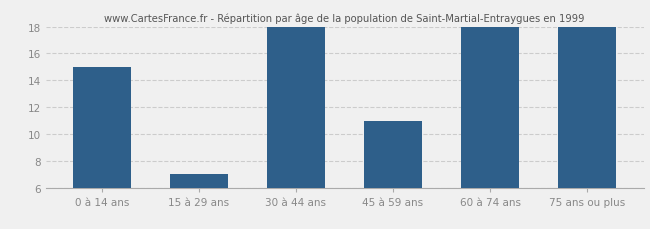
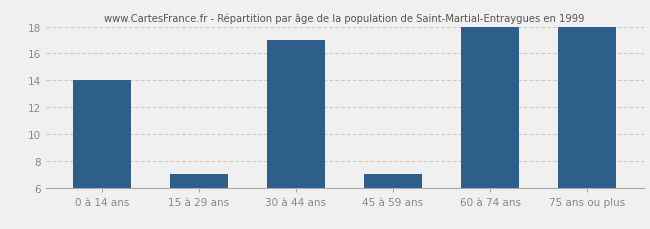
0 à 14 ans: 15 -> 14
30 à 44 ans: 18 -> 17
45 à 59 ans: 11 -> 7
